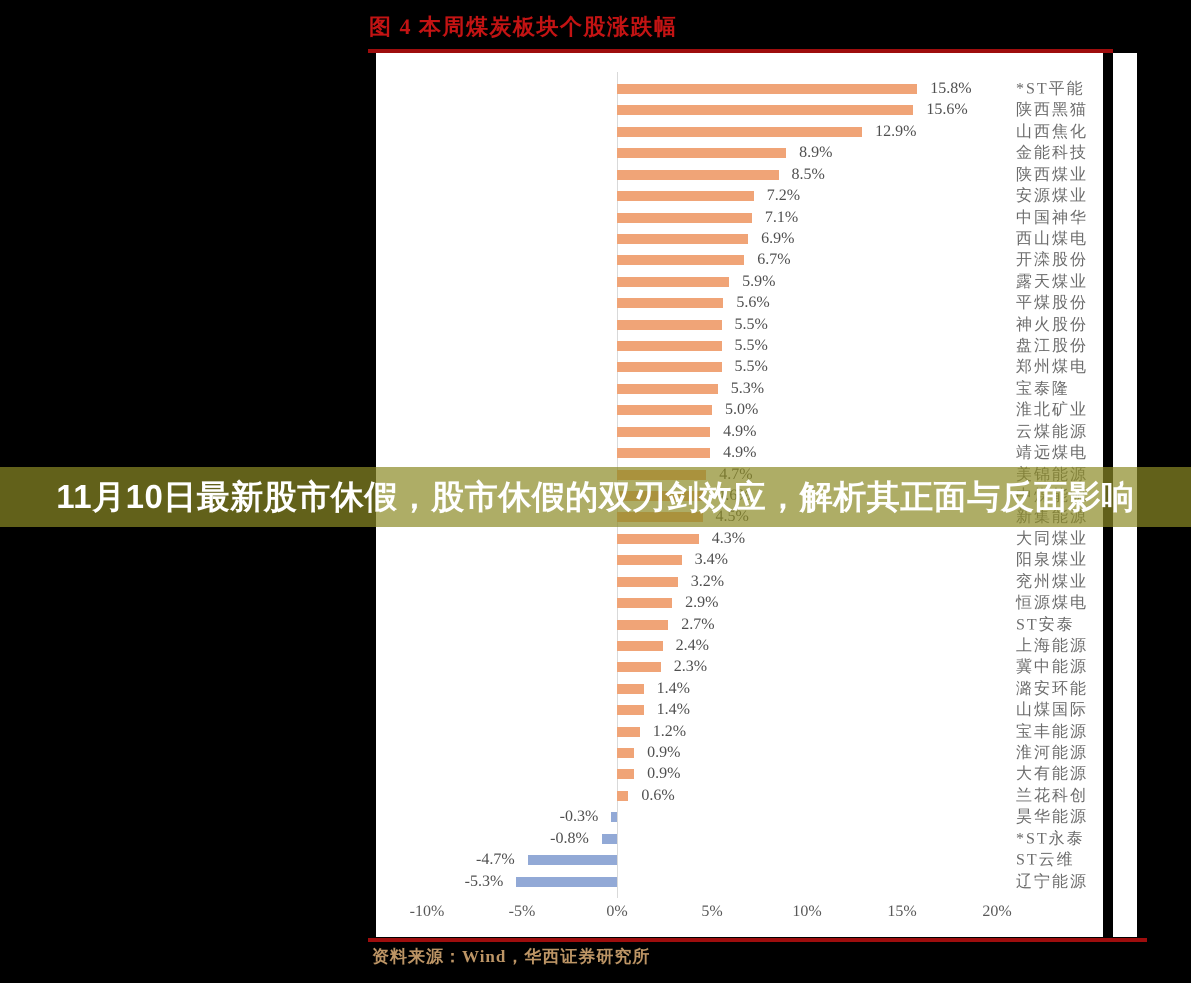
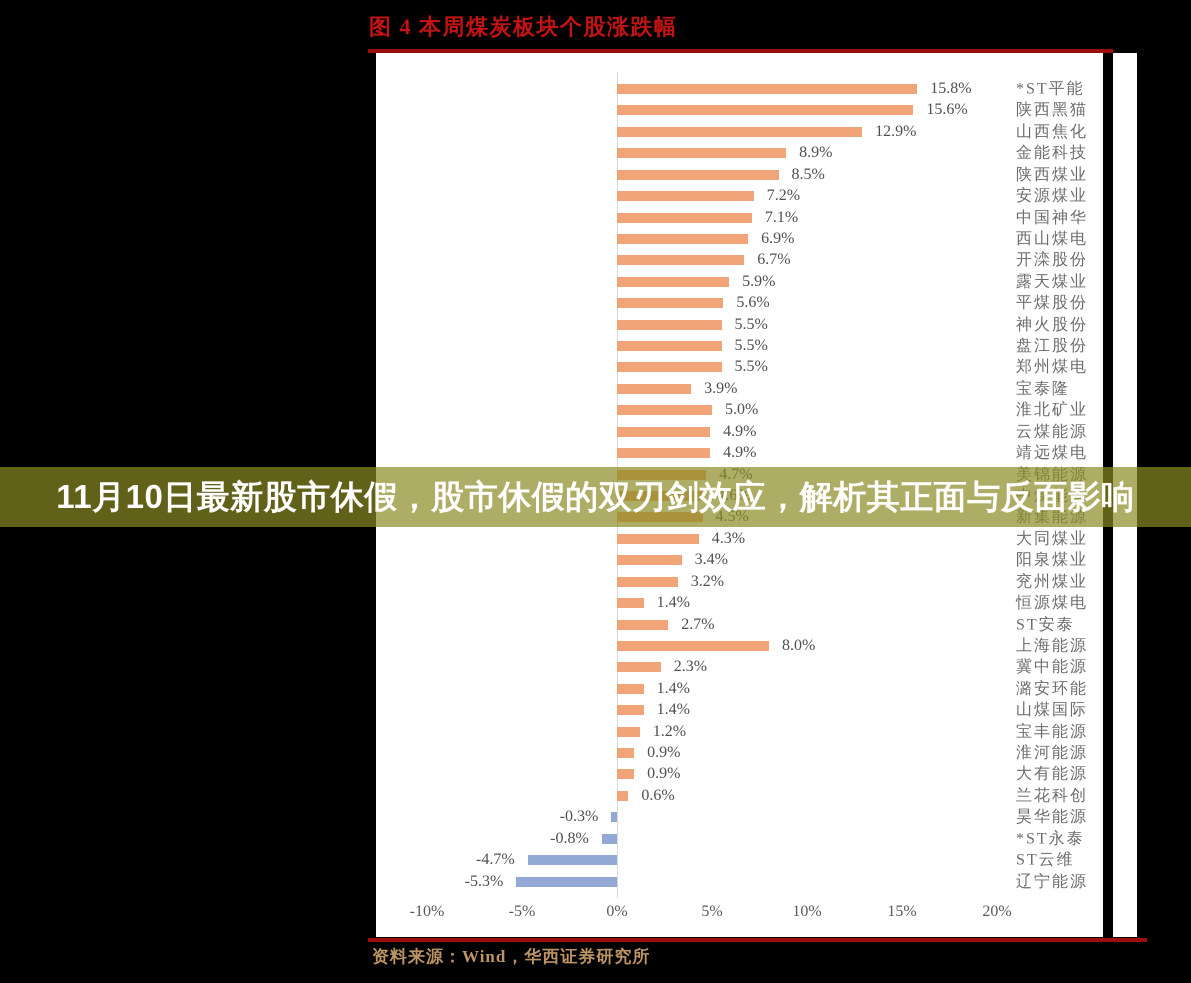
宝泰隆: 5.3% -> 3.9%
恒源煤电: 2.9% -> 1.4%
上海能源: 2.4% -> 8.0%
